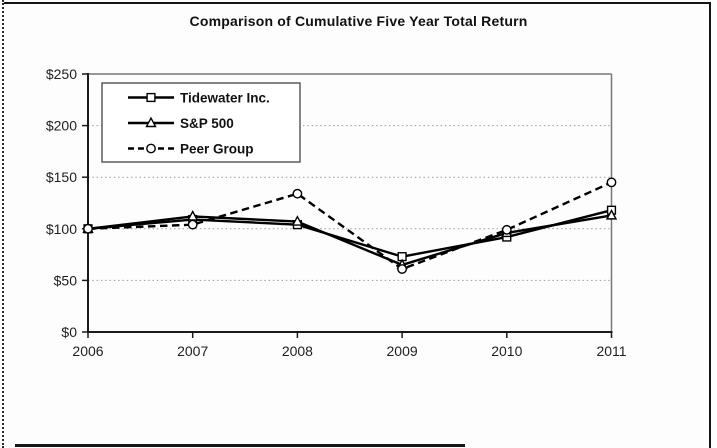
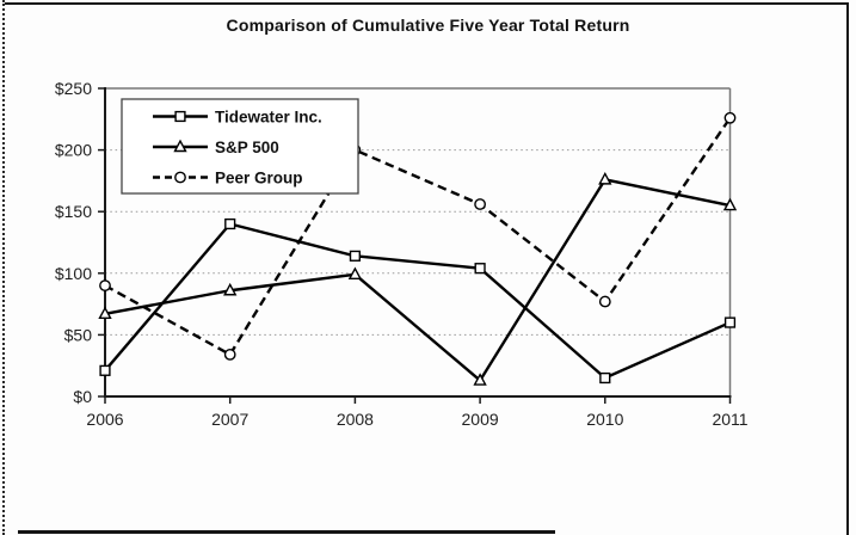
Tidewater Inc./2006: $100 -> $21
S&P 500/2006: $100 -> $67
Peer Group/2006: $100 -> $90
Tidewater Inc./2007: $109 -> $140
S&P 500/2007: $112 -> $86
Peer Group/2007: $104 -> $34
Tidewater Inc./2008: $104 -> $114
S&P 500/2008: $107 -> $99
Peer Group/2008: $134 -> $200
Tidewater Inc./2009: $73 -> $104
S&P 500/2009: $65 -> $13
Peer Group/2009: $61 -> $156
Tidewater Inc./2010: $92 -> $15
S&P 500/2010: $96 -> $176
Peer Group/2010: $99 -> $77
Tidewater Inc./2011: $118 -> $60
S&P 500/2011: $113 -> $155
Peer Group/2011: $145 -> $226
